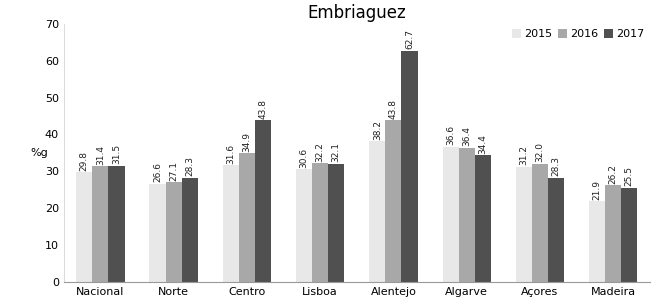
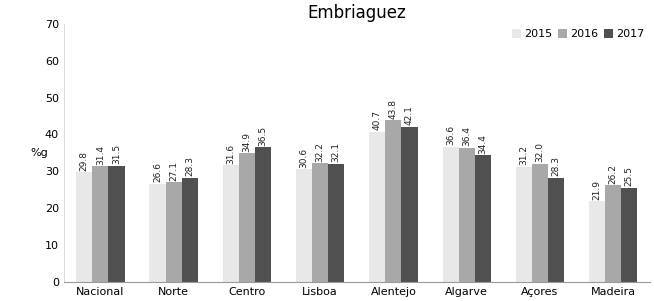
2017/Centro: 43.8 -> 36.5
2015/Alentejo: 38.2 -> 40.7
2017/Alentejo: 62.7 -> 42.1
